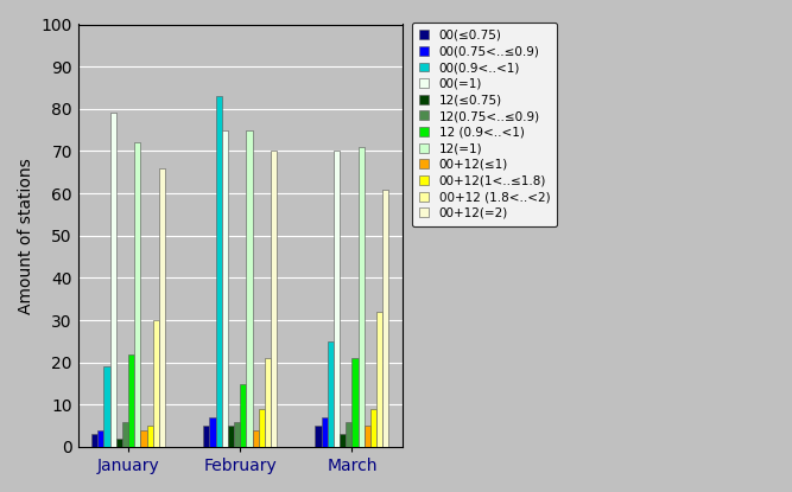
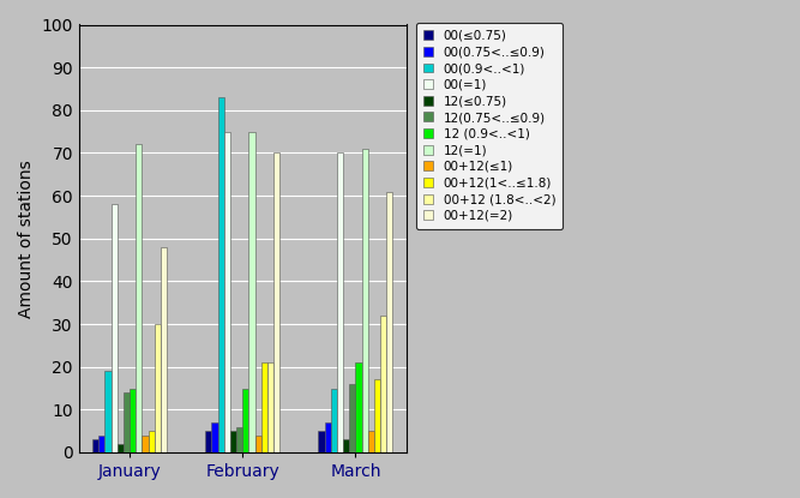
00(=1)/January: 79 -> 58
12(0.75<..≤0.9)/January: 6 -> 14
12 (0.9<..<1)/January: 22 -> 15
00+12(=2)/January: 66 -> 48
00+12(1<..≤1.8)/February: 9 -> 21
00(0.9<..<1)/March: 25 -> 15
12(0.75<..≤0.9)/March: 6 -> 16
00+12(1<..≤1.8)/March: 9 -> 17
